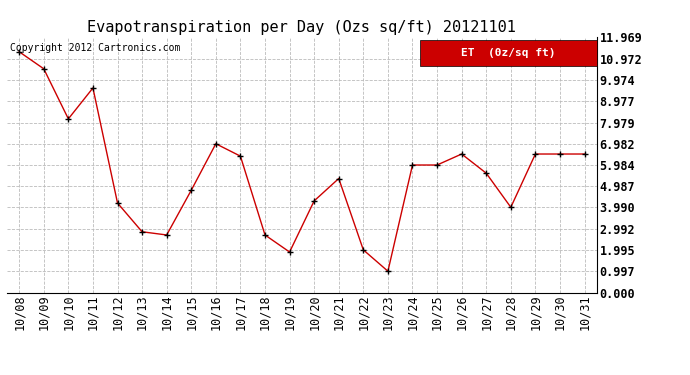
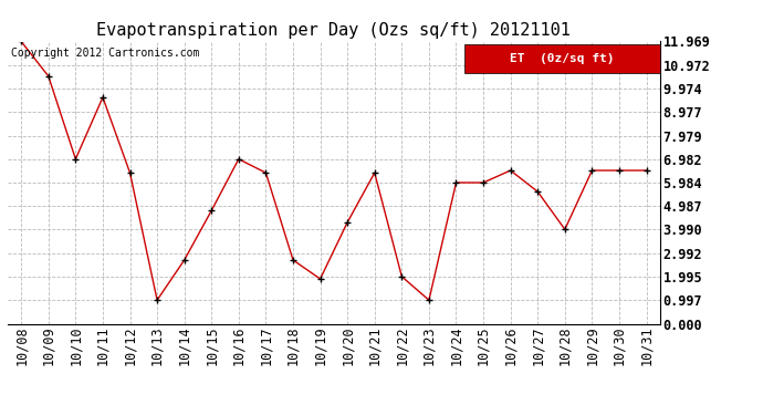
10/08: 11.30 -> 11.97
10/10: 8.15 -> 6.98
10/12: 4.20 -> 6.40
10/13: 2.85 -> 1.00
10/21: 5.35 -> 6.40
